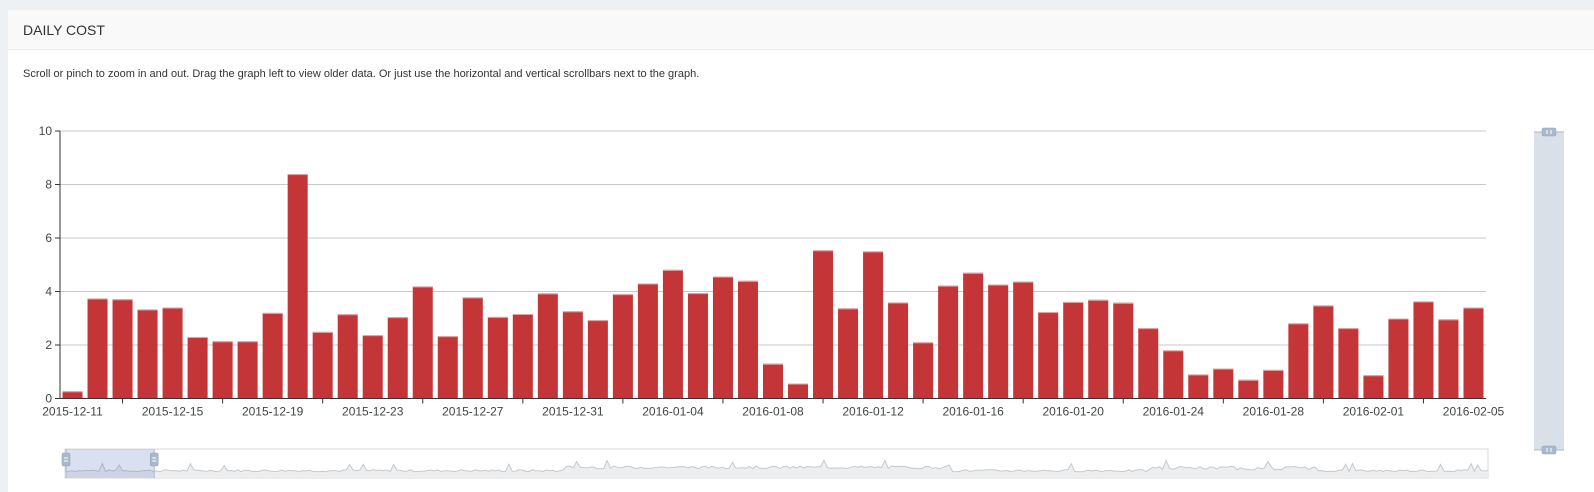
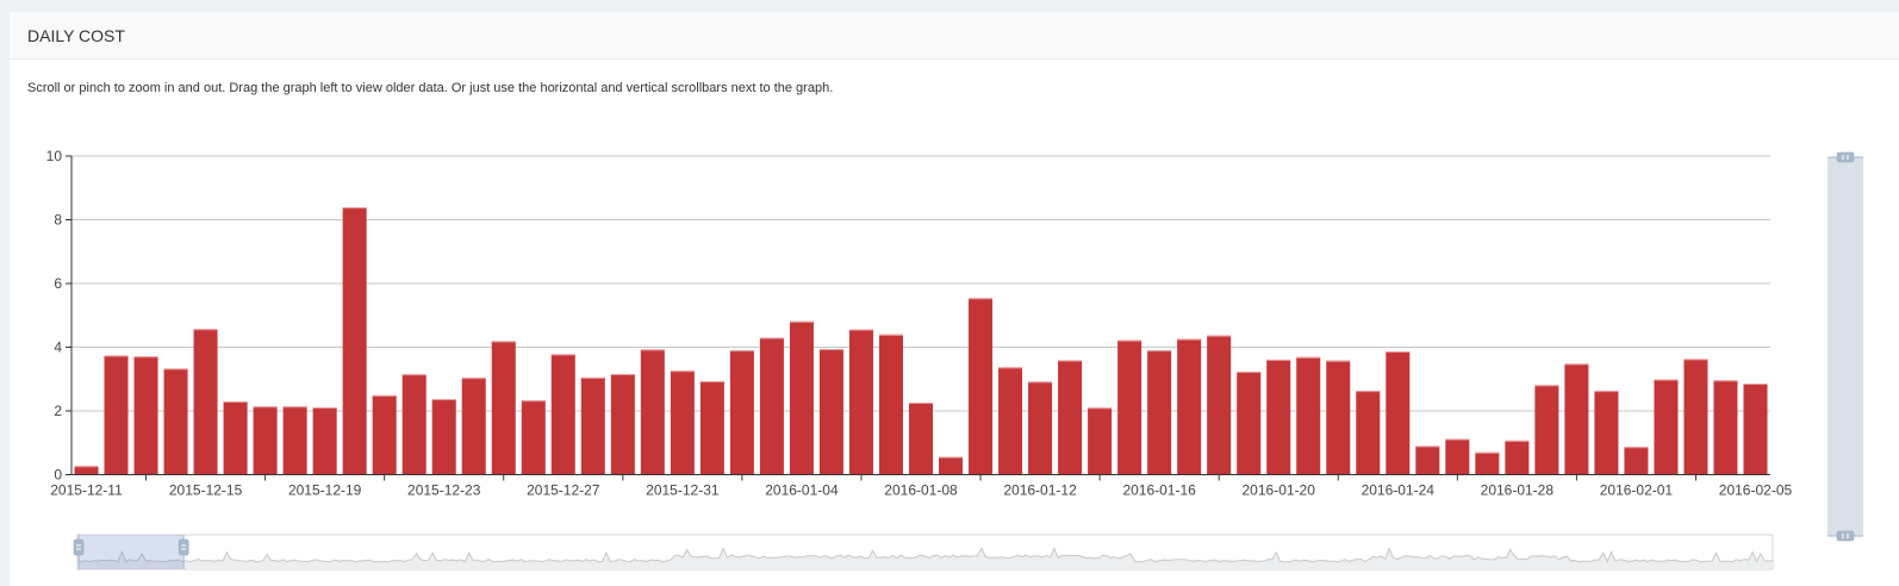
2015-12-15: 3.4 -> 4.6
2015-12-19: 3.2 -> 2.1
2016-01-08: 1.3 -> 2.3
2016-01-12: 5.5 -> 2.9
2016-01-16: 4.7 -> 3.9
2016-01-24: 1.8 -> 3.9
2016-02-05: 3.4 -> 2.9
